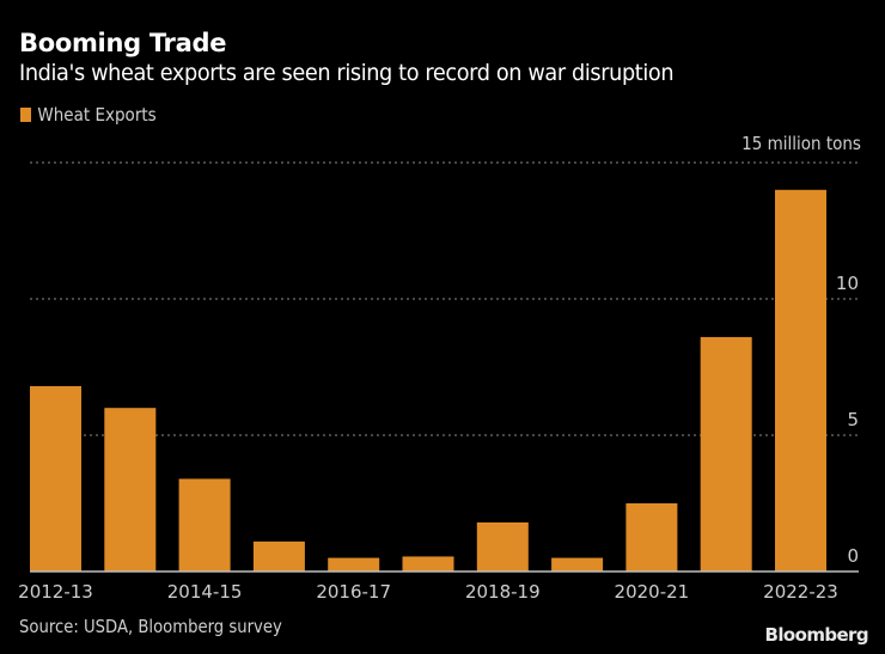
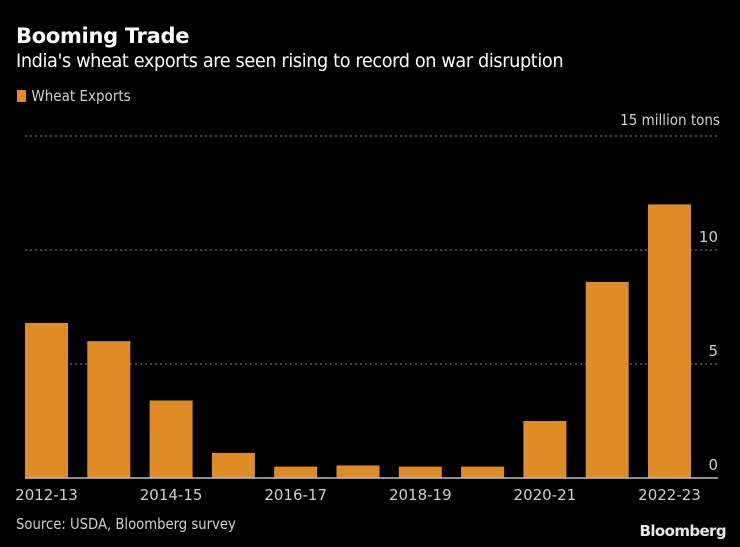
2018-19: 1.8 -> 0.5
2022-23: 14.0 -> 12.0
